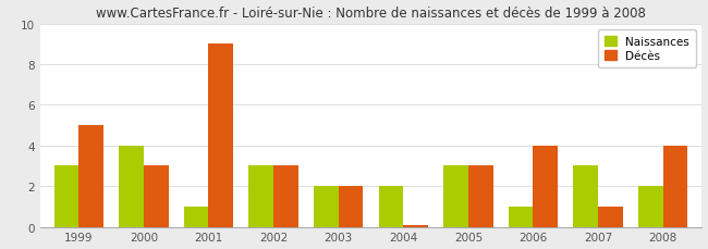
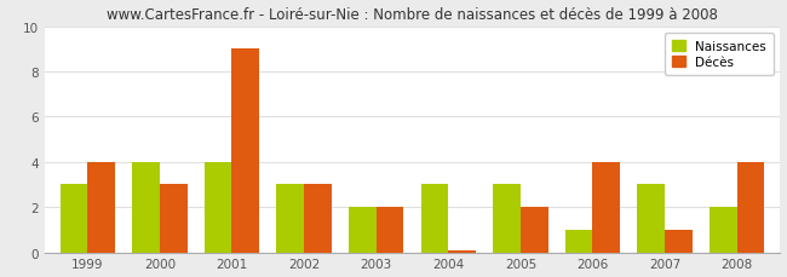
Décès/1999: 5.0 -> 4.0
Naissances/2001: 1 -> 4
Naissances/2004: 2 -> 3
Décès/2005: 3.0 -> 2.0
